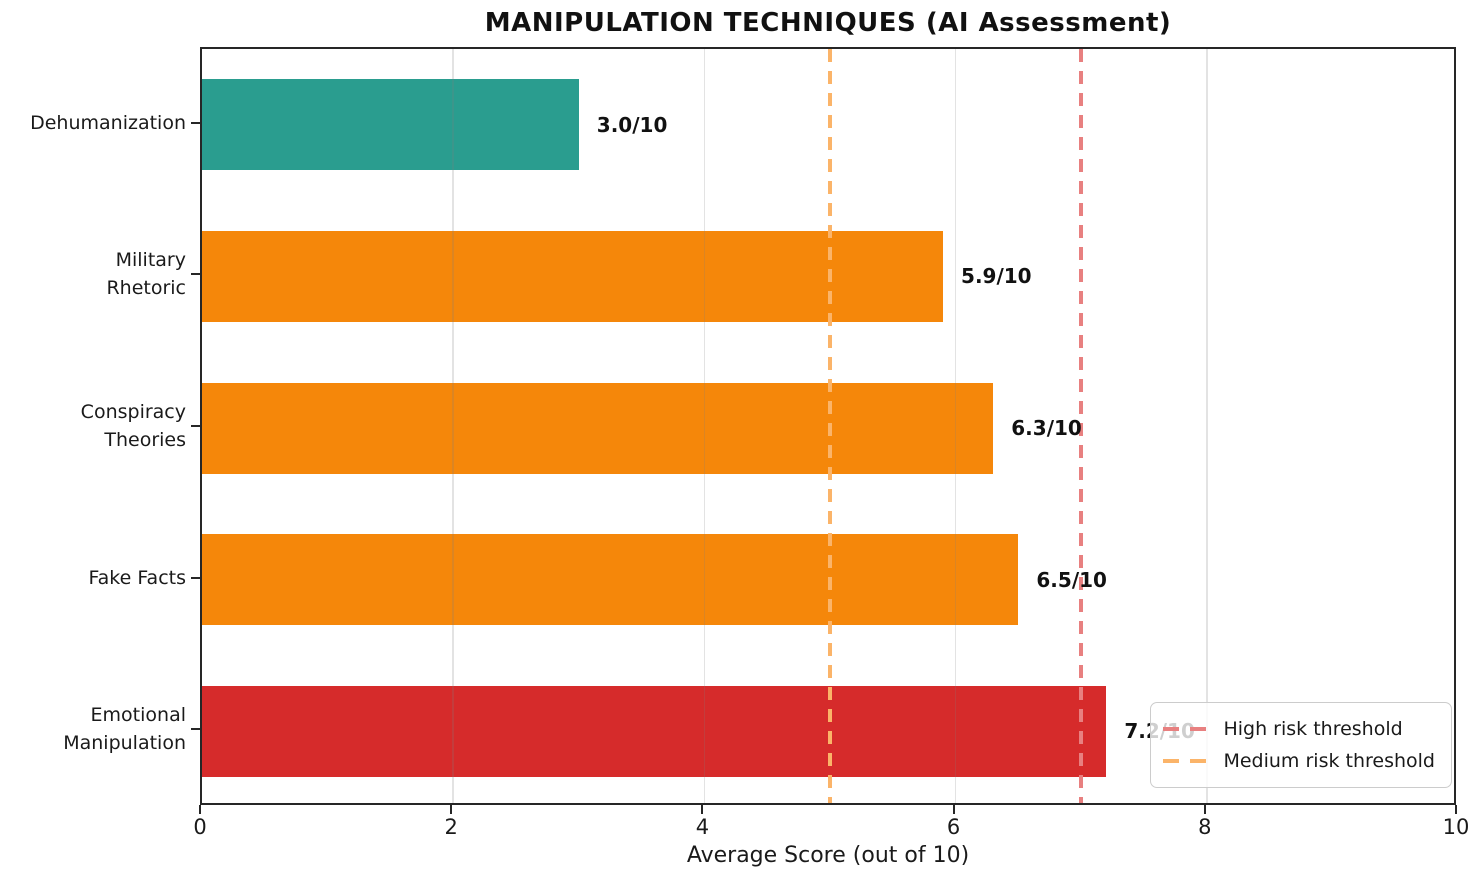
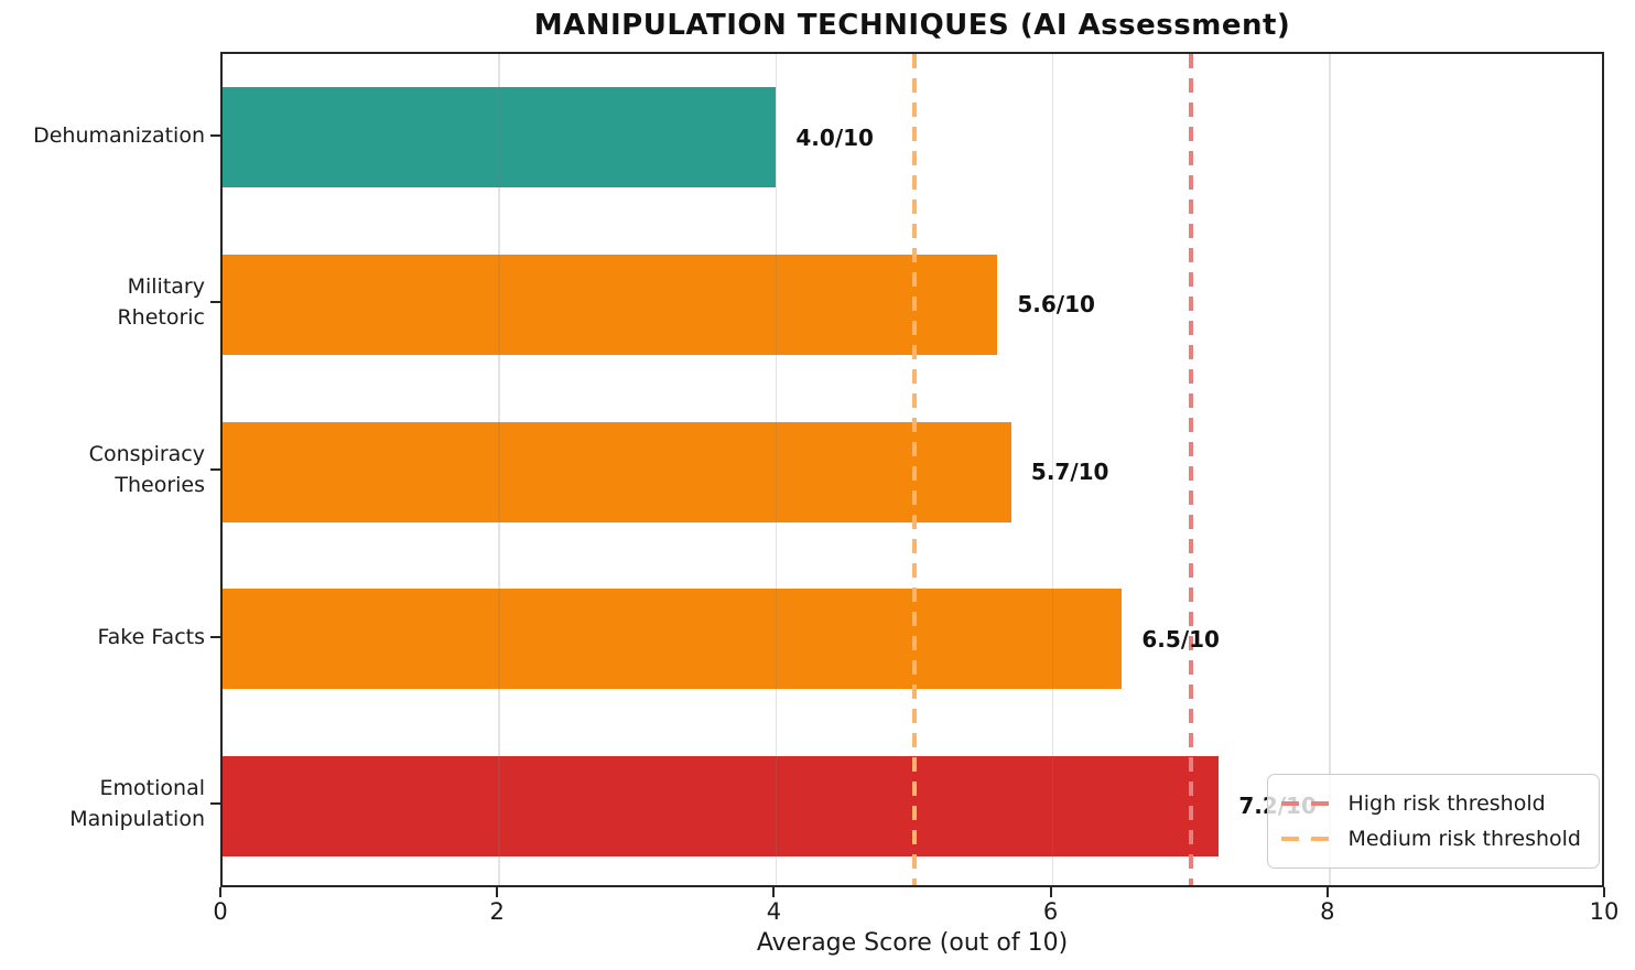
Dehumanization: 3.0 -> 4.0
Military Rhetoric: 5.9 -> 5.6
Conspiracy Theories: 6.3 -> 5.7
